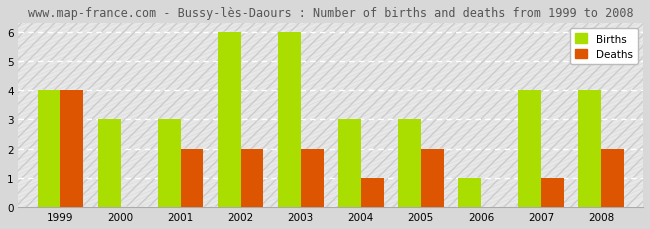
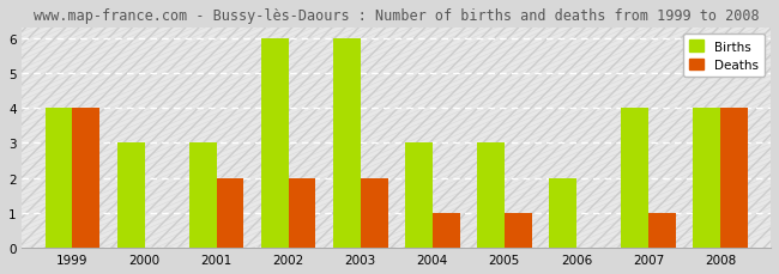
Deaths/2005: 2 -> 1
Births/2006: 1 -> 2
Deaths/2008: 2 -> 4
